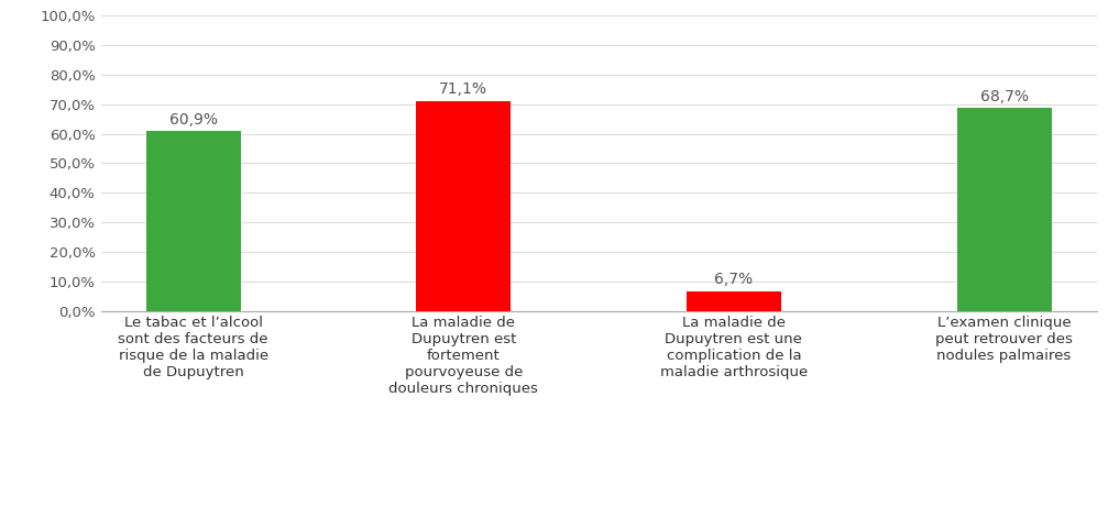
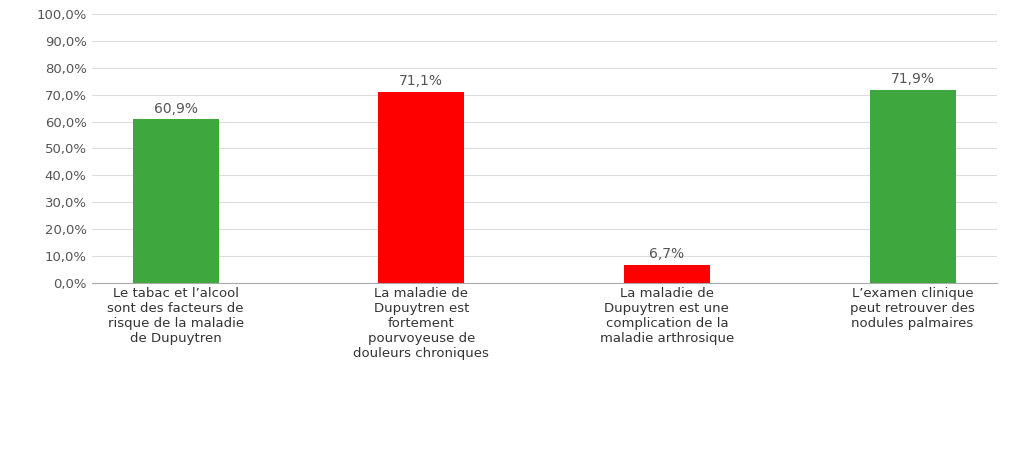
L’examen clinique peut retrouver des nodules palmaires: 68,7% -> 71,9%
